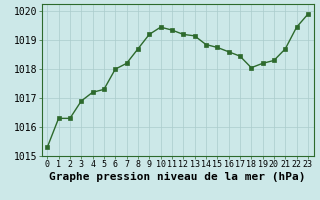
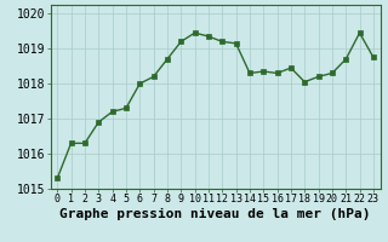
14: 1018.85 -> 1018.30
15: 1018.75 -> 1018.35
16: 1018.60 -> 1018.30
23: 1019.90 -> 1018.75
